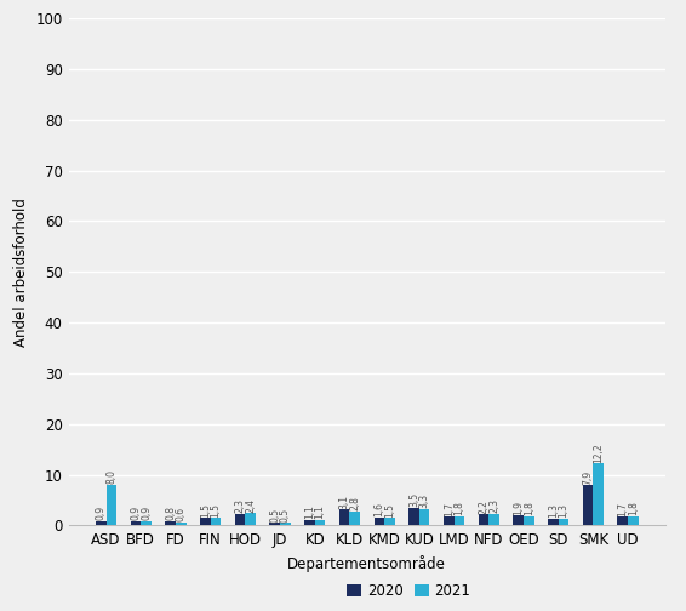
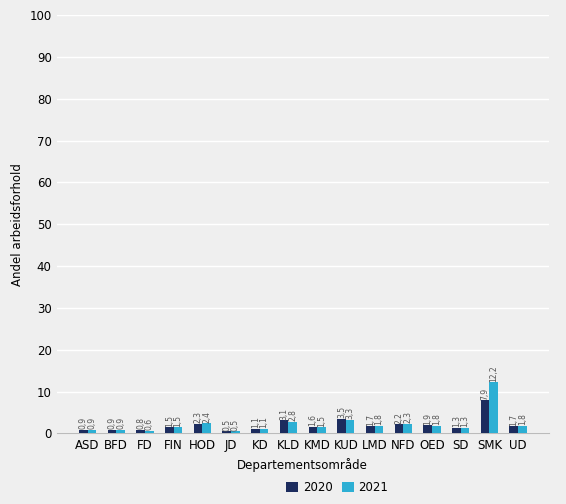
2021/ASD: 8,0 -> 0,9
